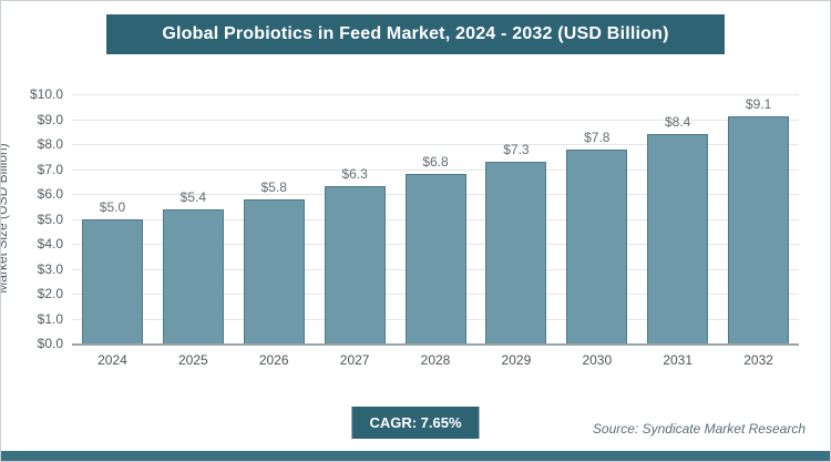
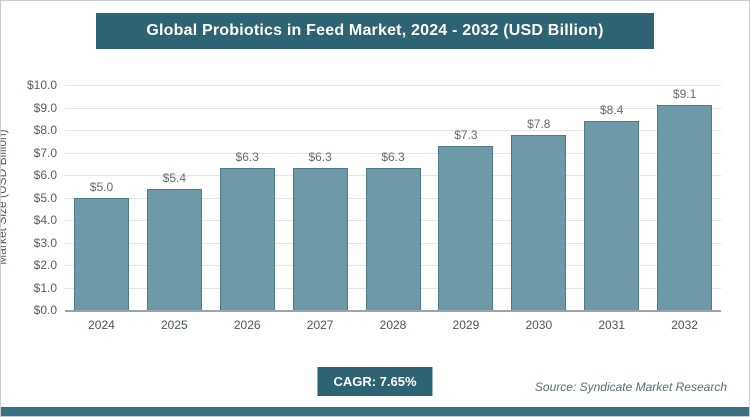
2026: $5.8 -> $6.3
2028: $6.8 -> $6.3
